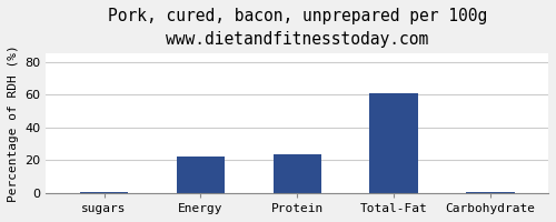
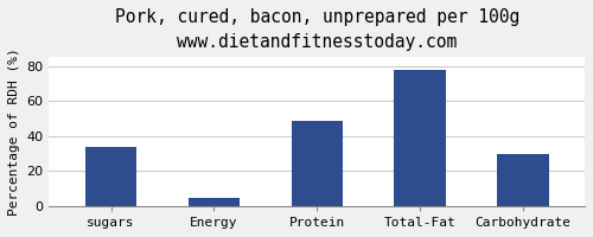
sugars: 1 -> 34
Energy: 22 -> 5
Protein: 24 -> 49
Total-Fat: 61 -> 78
Carbohydrate: 1 -> 30
